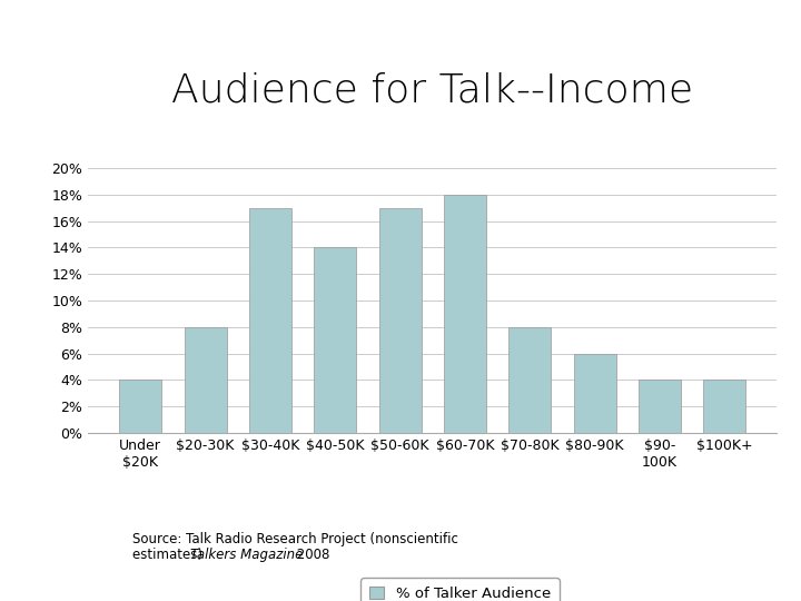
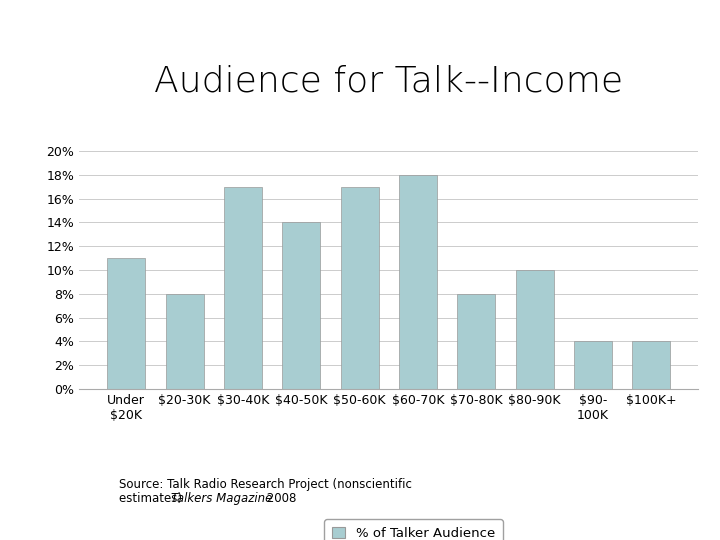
Under $20K: 4% -> 11%
$80-90K: 6% -> 10%
